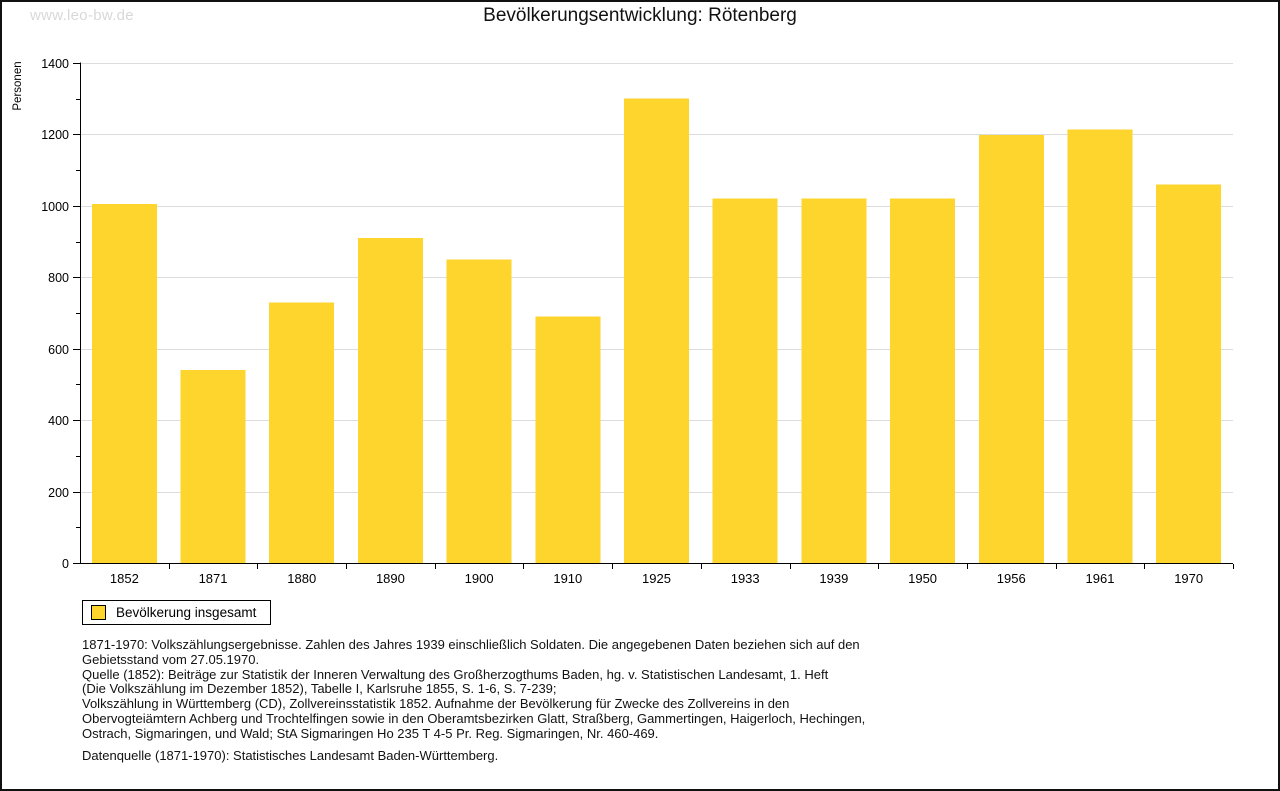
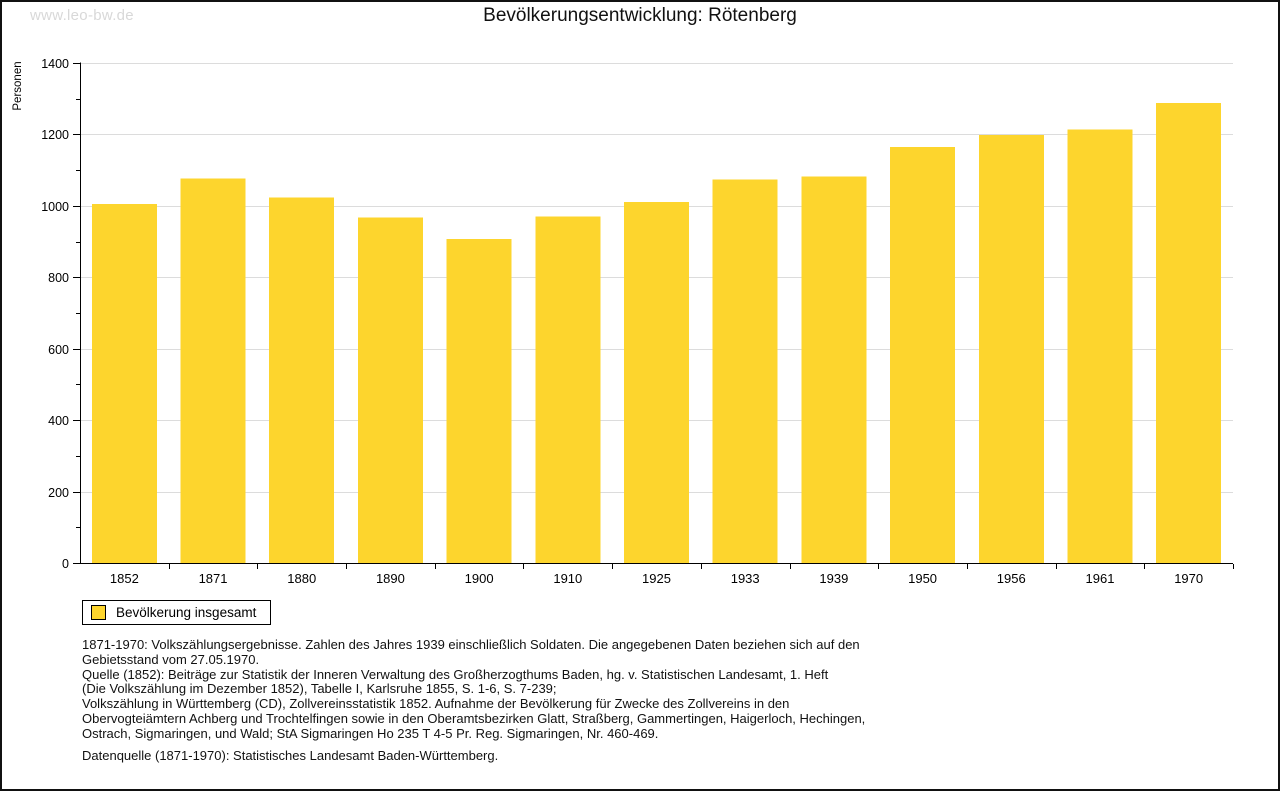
1871: 540 -> 1080
1880: 730 -> 1020
1890: 910 -> 970
1900: 850 -> 910
1910: 690 -> 970
1925: 1300 -> 1010
1933: 1020 -> 1070
1939: 1020 -> 1080
1950: 1020 -> 1160
1970: 1060 -> 1290
